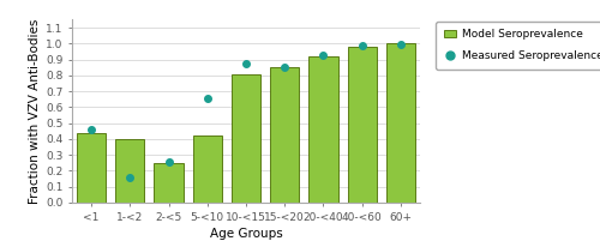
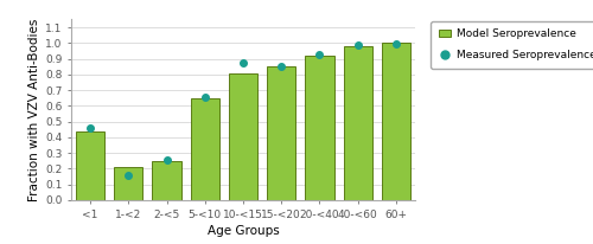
Model Seroprevalence/1-<2: 0.40 -> 0.21
Model Seroprevalence/5-<10: 0.42 -> 0.65
